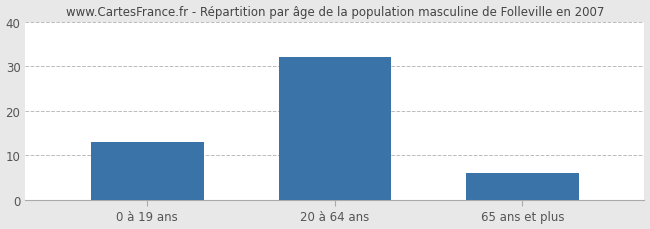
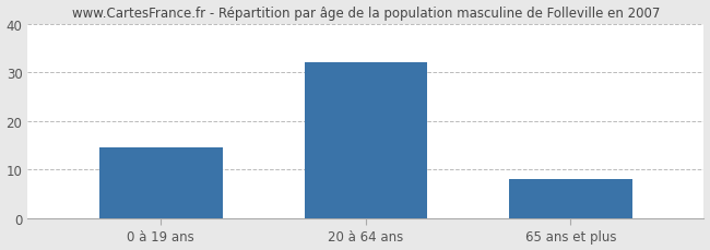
0 à 19 ans: 13.0 -> 14.5
65 ans et plus: 6.0 -> 8.0
